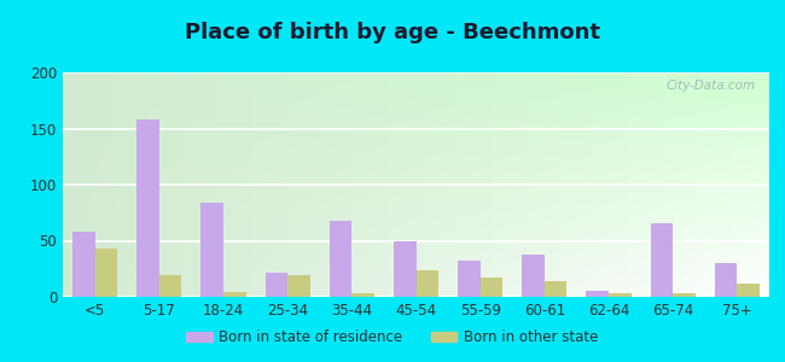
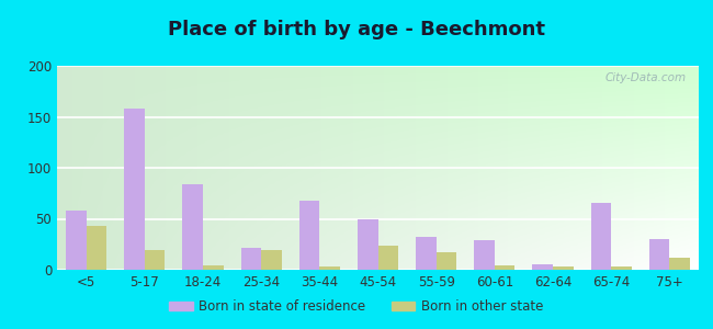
Born in state of residence/60-61: 38 -> 29
Born in other state/60-61: 14 -> 4
